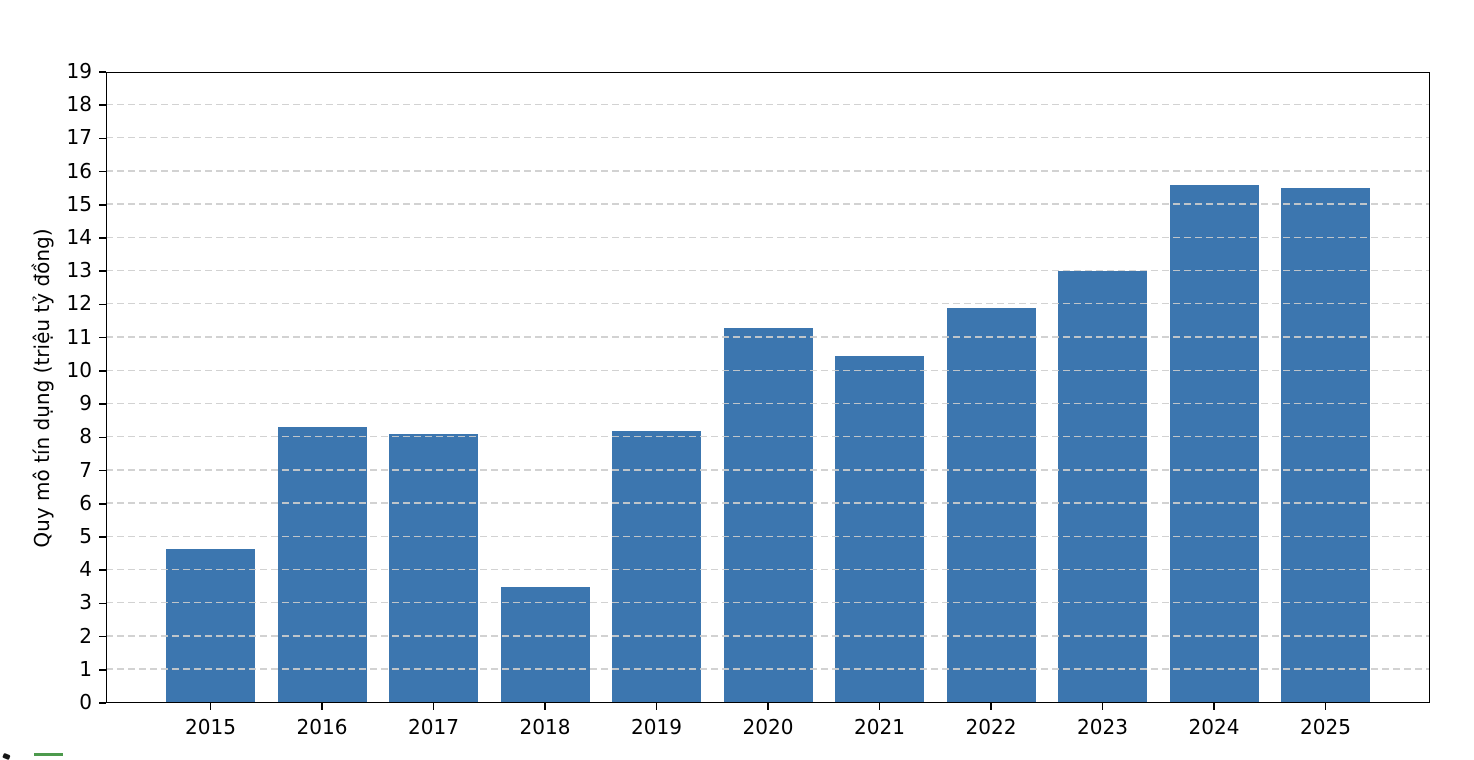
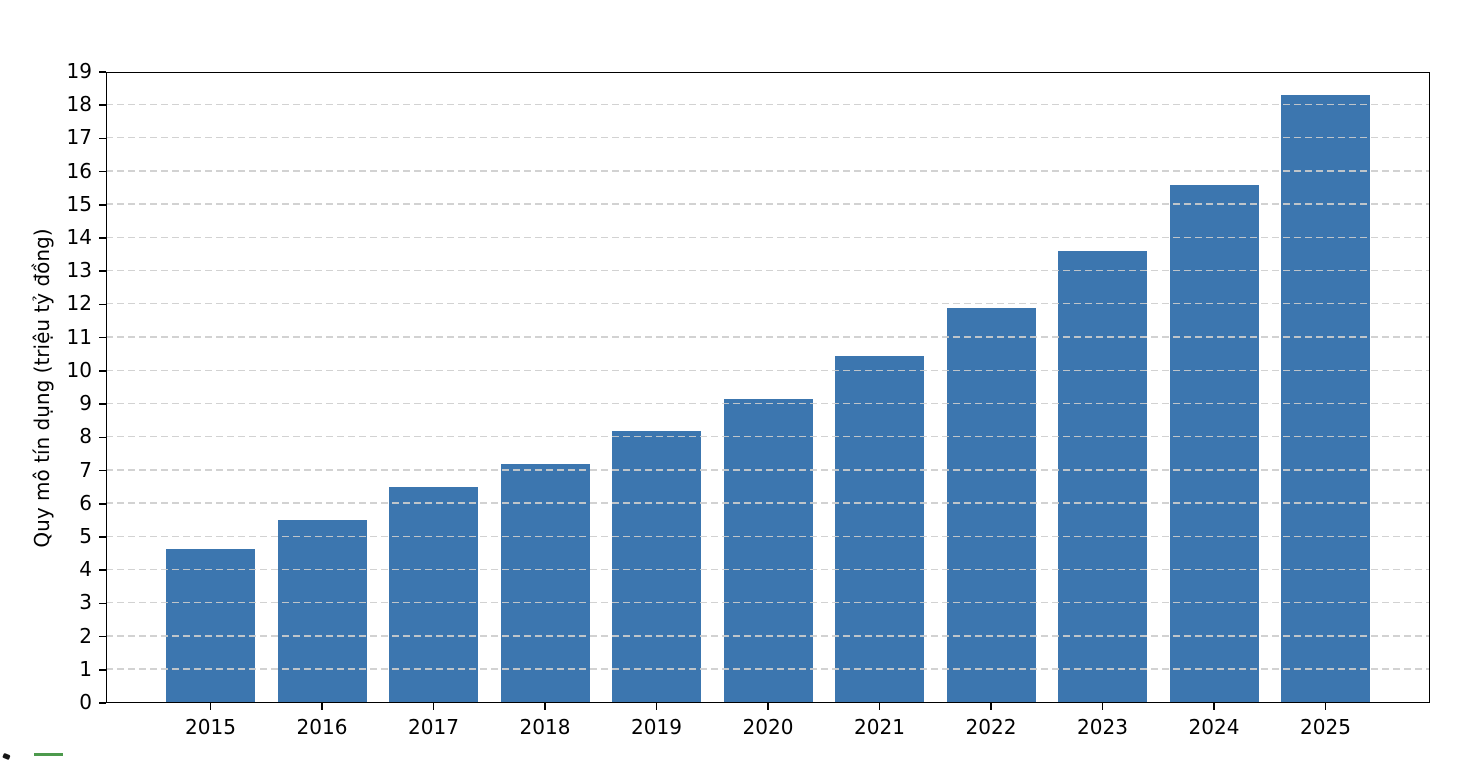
2016: 8.3 -> 5.5
2017: 8.1 -> 6.5
2018: 3.5 -> 7.2
2020: 11.3 -> 9.2
2023: 13.0 -> 13.6
2025: 15.5 -> 18.3
